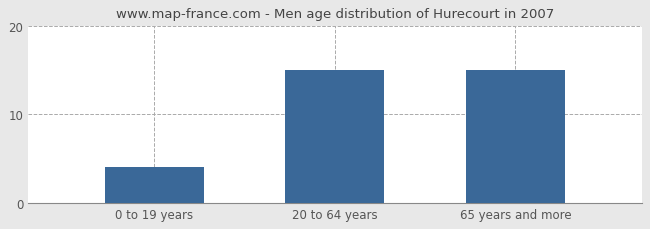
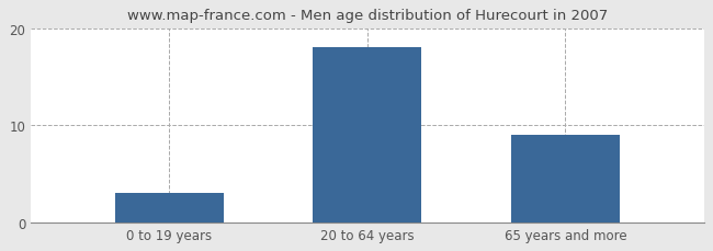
0 to 19 years: 4 -> 3
20 to 64 years: 15 -> 18
65 years and more: 15 -> 9
